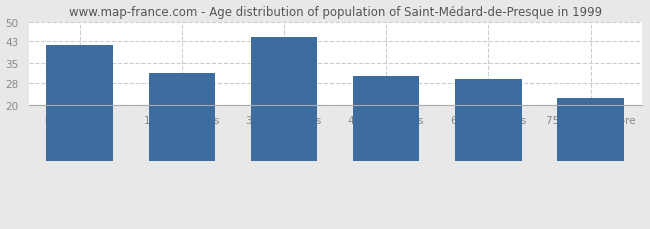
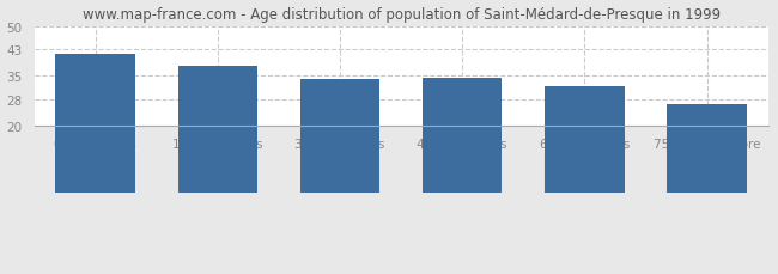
15 to 29 years: 31.5 -> 38.0
30 to 44 years: 44.5 -> 34.0
45 to 59 years: 30.5 -> 34.5
60 to 74 years: 29.5 -> 32.0
75 years or more: 22.5 -> 26.5
